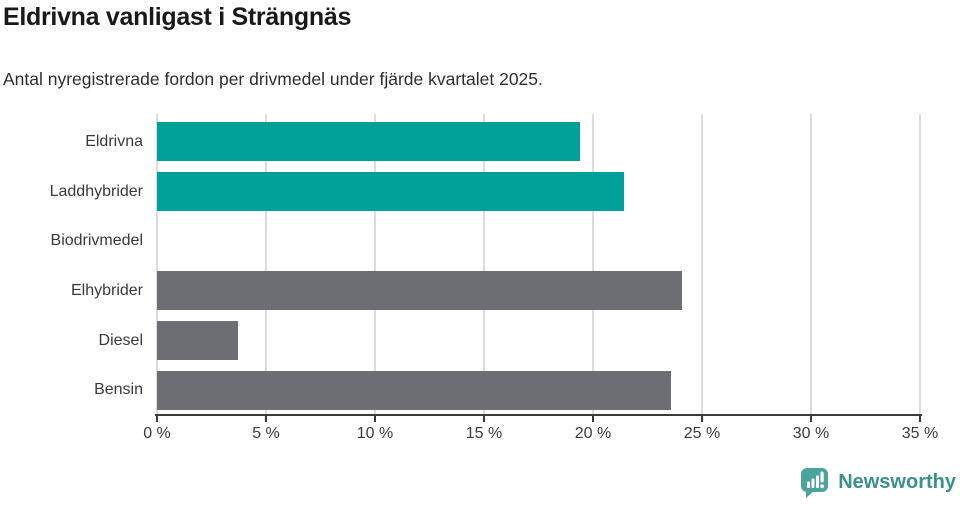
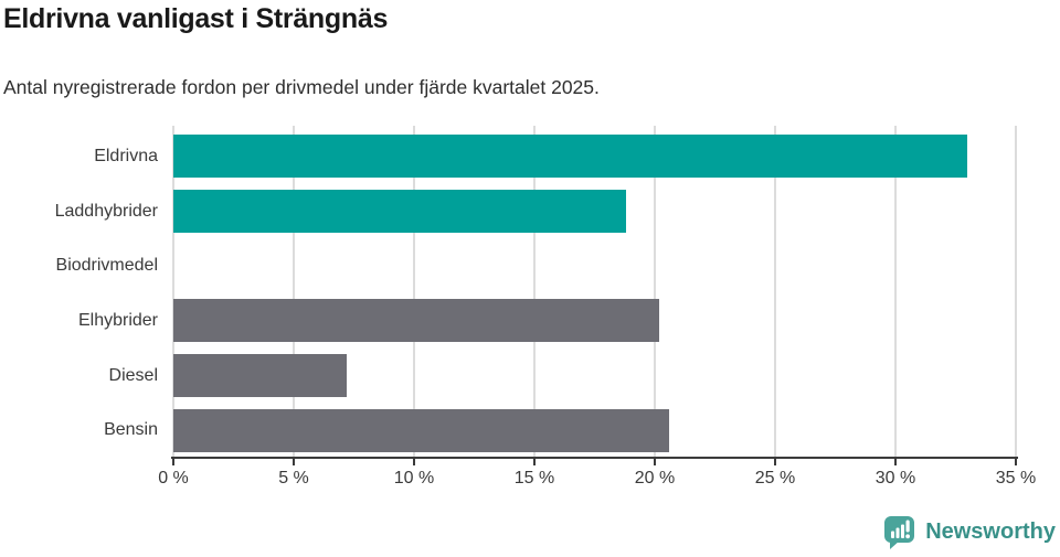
Eldrivna: 19.4% -> 33.0%
Laddhybrider: 21.4% -> 18.8%
Elhybrider: 24.1% -> 20.2%
Diesel: 3.7% -> 7.2%
Bensin: 23.6% -> 20.6%
